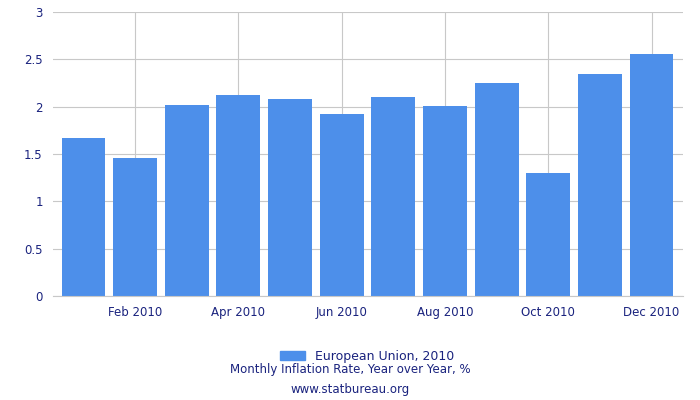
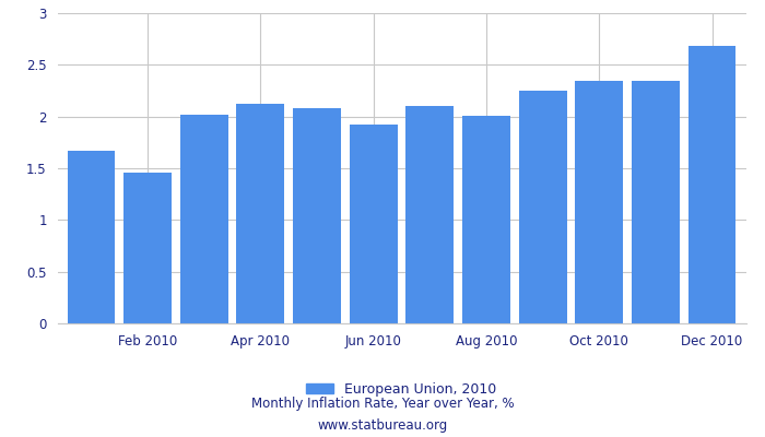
Oct 2010: 1.30 -> 2.35
Dec 2010: 2.56 -> 2.68
